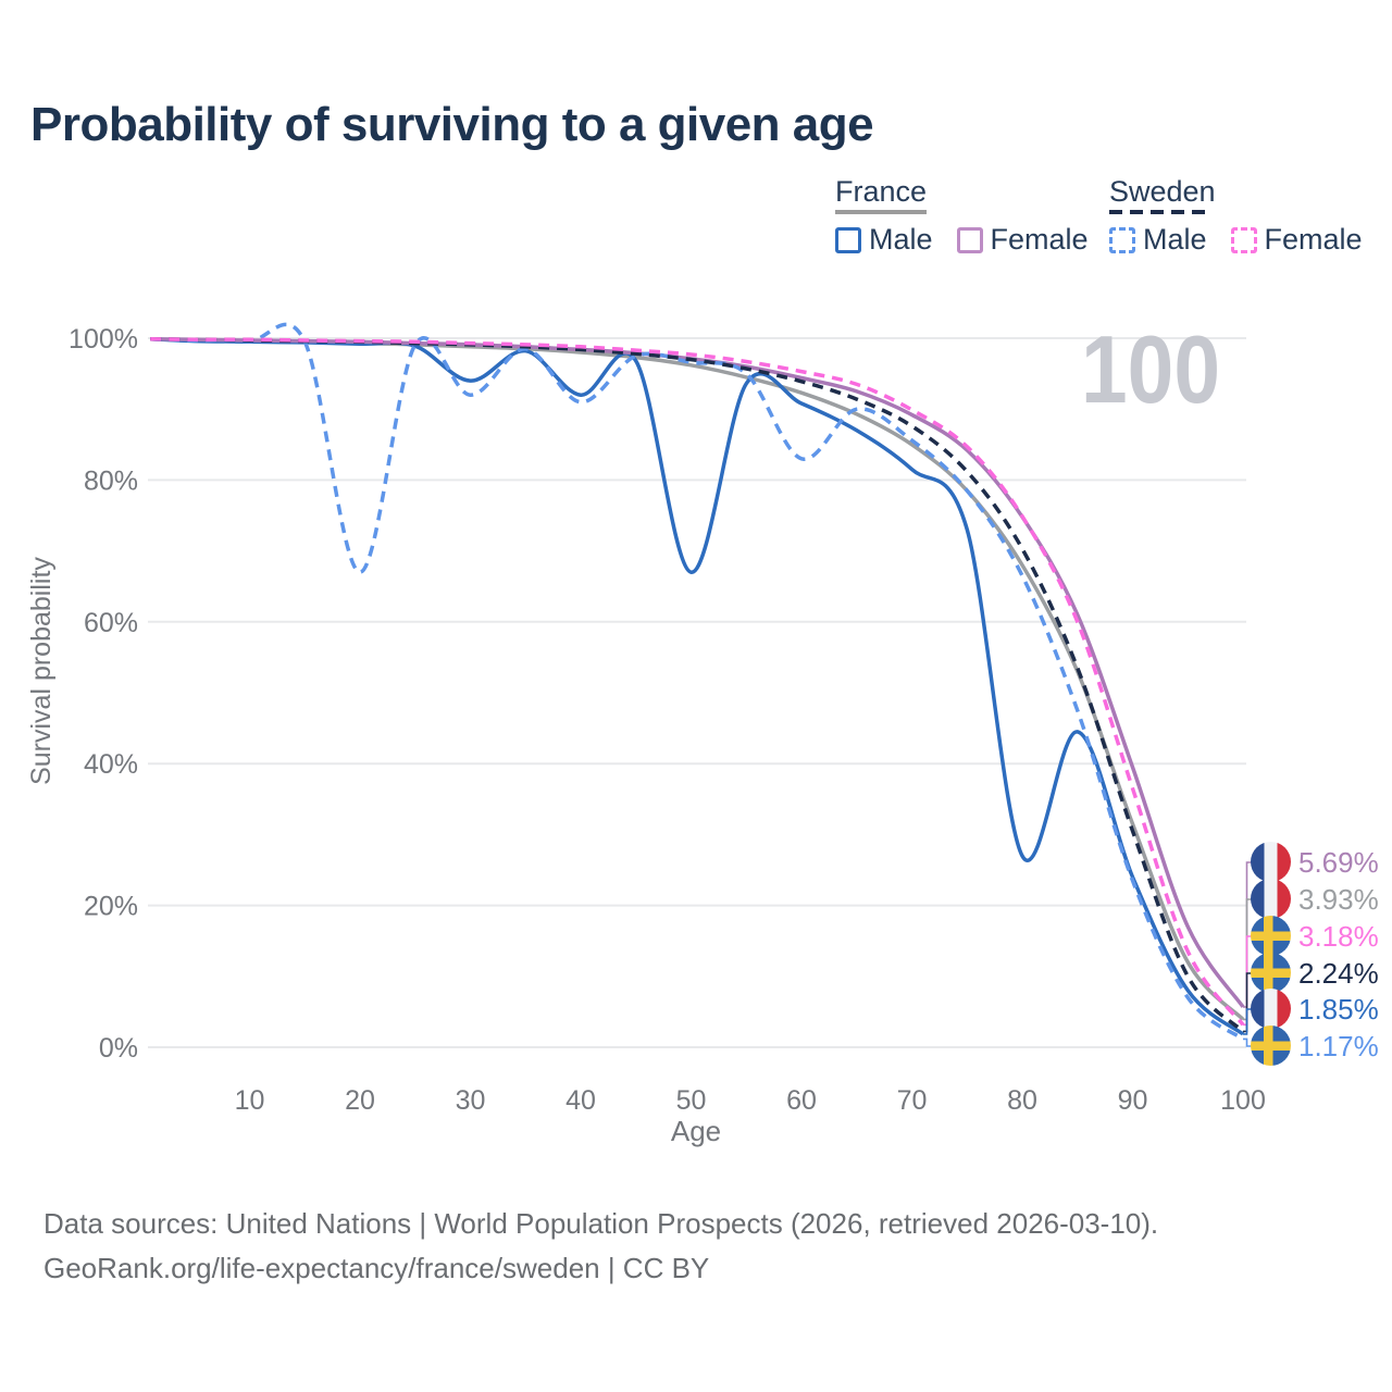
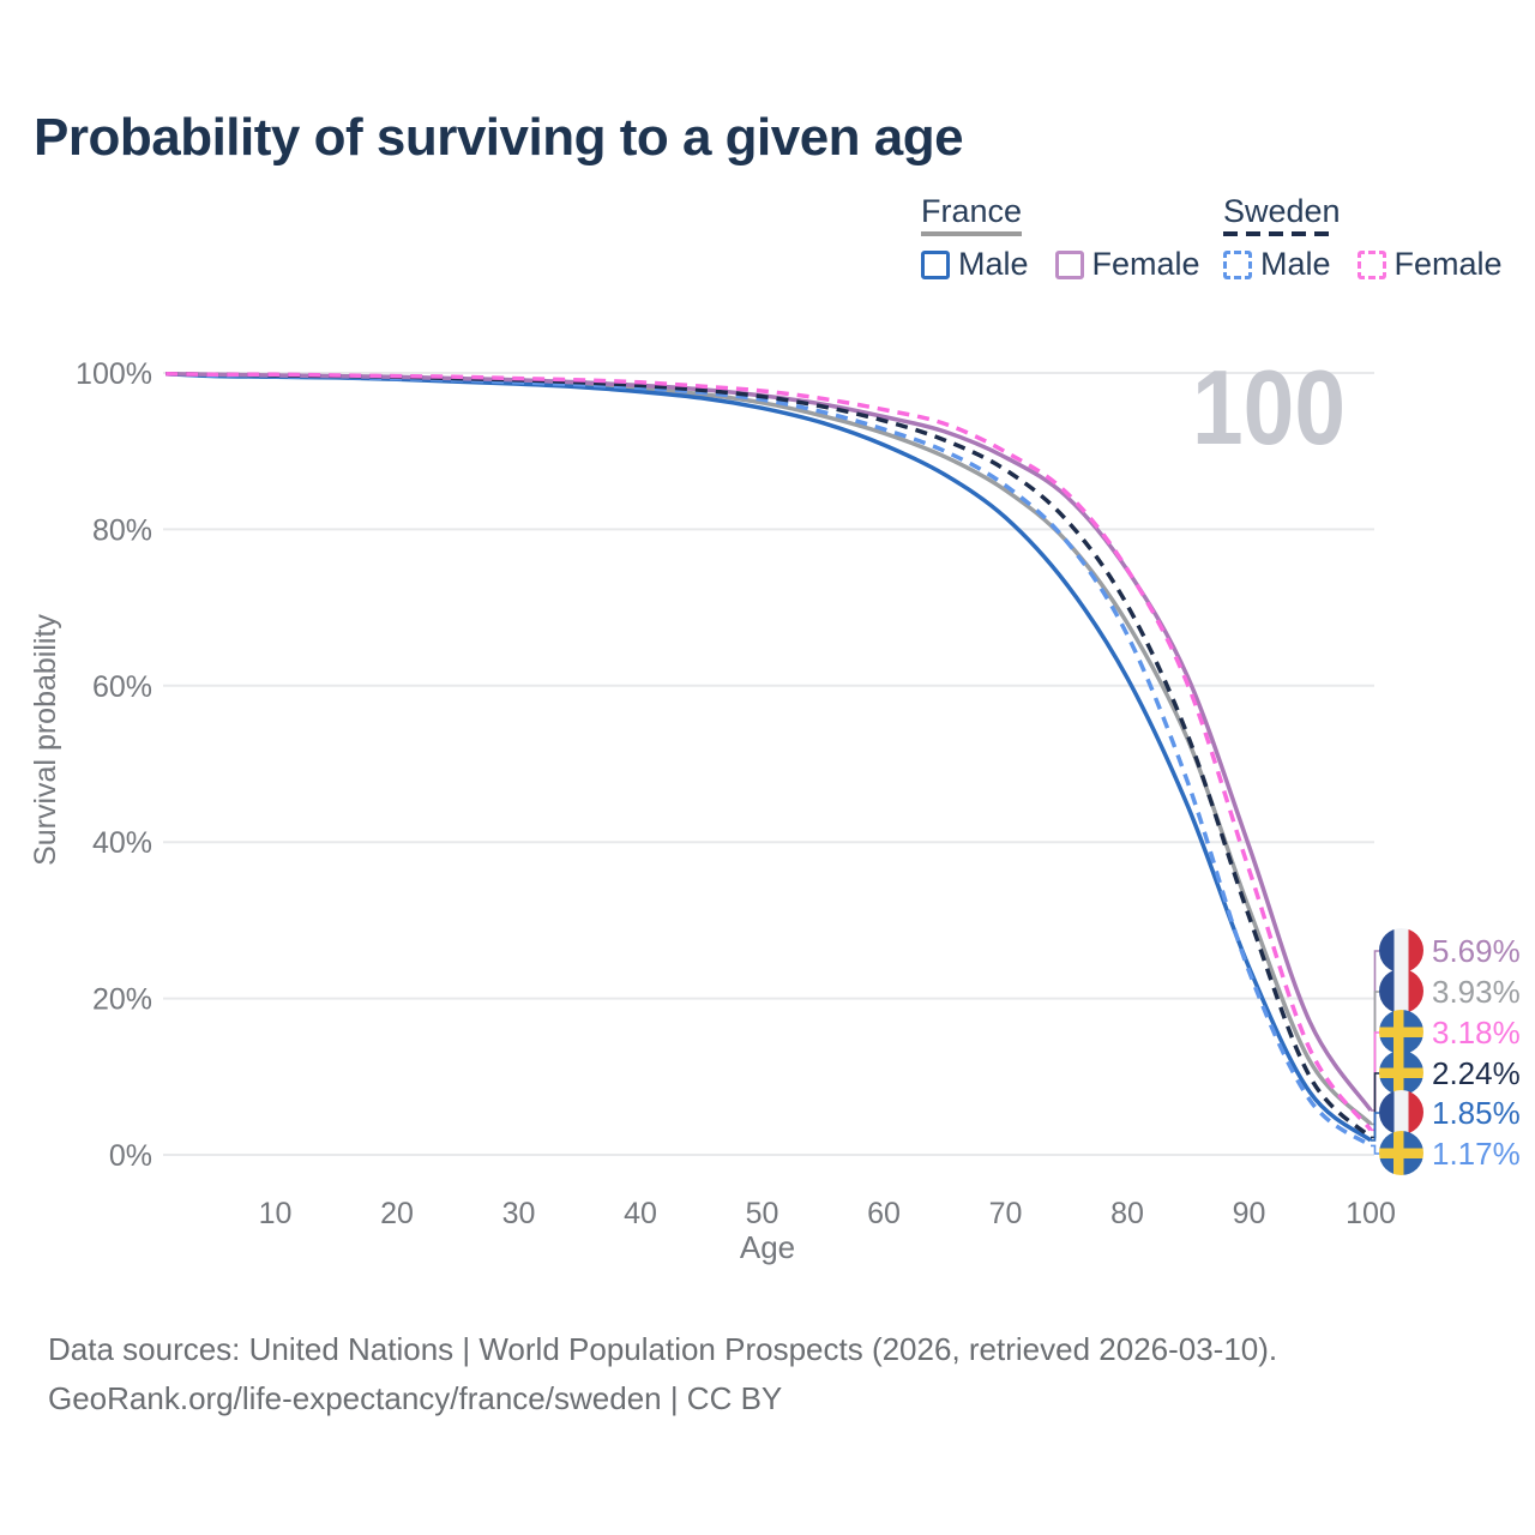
Sweden Male/20: 67% -> 99%
France Male/30: 94% -> 99%
Sweden Male/30: 92% -> 99%
France Male/40: 92% -> 98%
Sweden Male/40: 91% -> 98%
France Male/50: 67% -> 96%
Sweden Male/60: 83% -> 93%
France Male/80: 27% -> 61%
